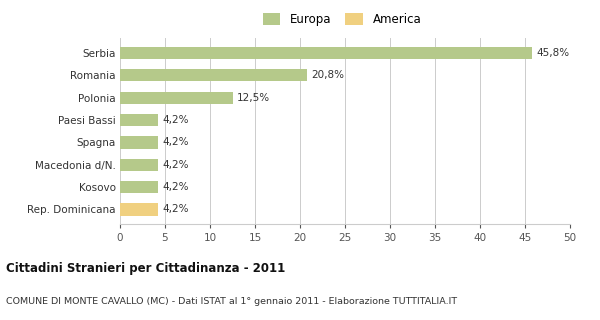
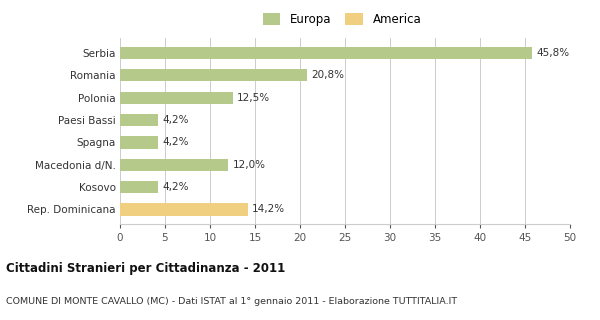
Macedonia d/N.: 4,2% -> 12,0%
Rep. Dominicana: 4,2% -> 14,2%
